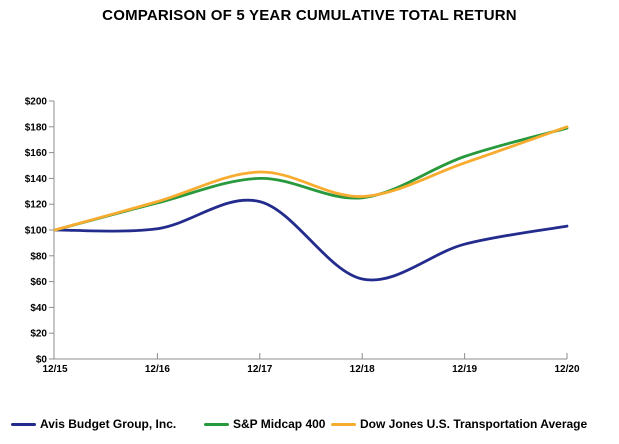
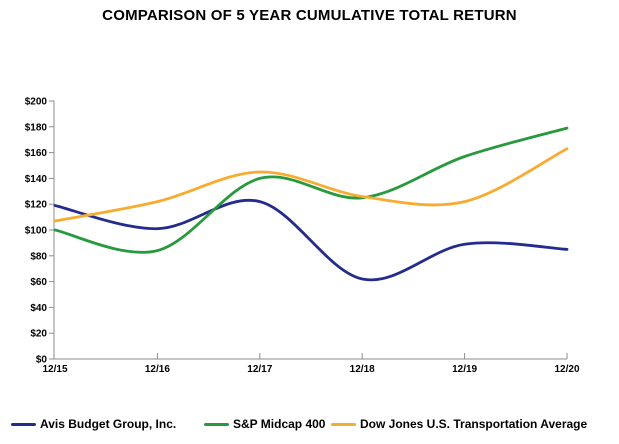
Avis Budget Group, Inc./12/15: $100 -> $119
Dow Jones U.S. Transportation Average/12/15: $100 -> $107
S&P Midcap 400/12/16: $121 -> $84
Dow Jones U.S. Transportation Average/12/19: $152 -> $122
Avis Budget Group, Inc./12/20: $103 -> $85
Dow Jones U.S. Transportation Average/12/20: $180 -> $163
